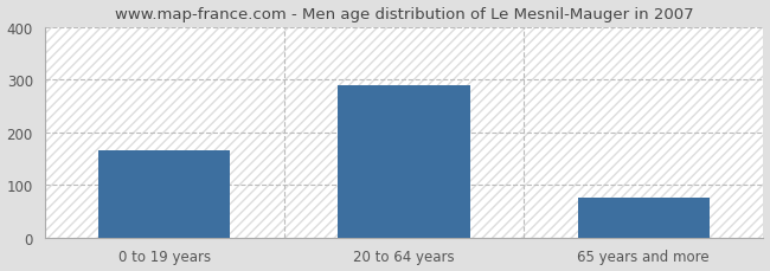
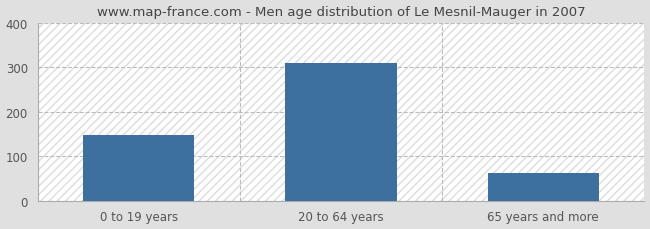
0 to 19 years: 165 -> 148
20 to 64 years: 290 -> 310
65 years and more: 75 -> 63
